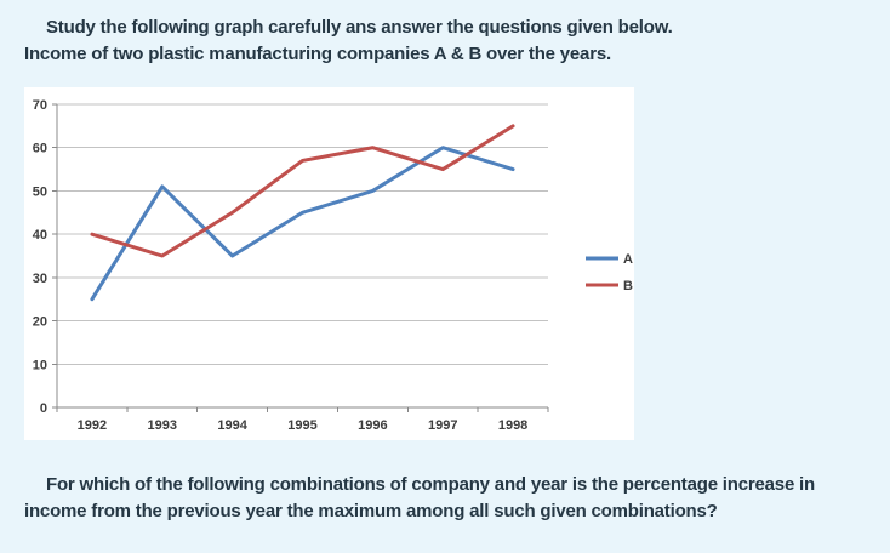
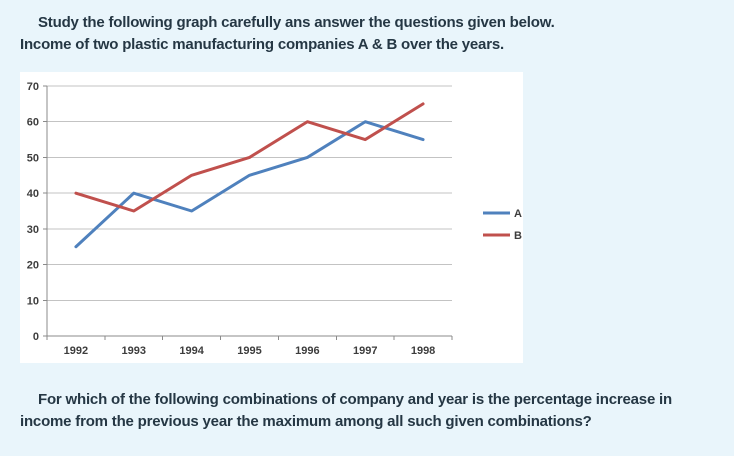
A/1993: 51 -> 40
B/1995: 57 -> 50
